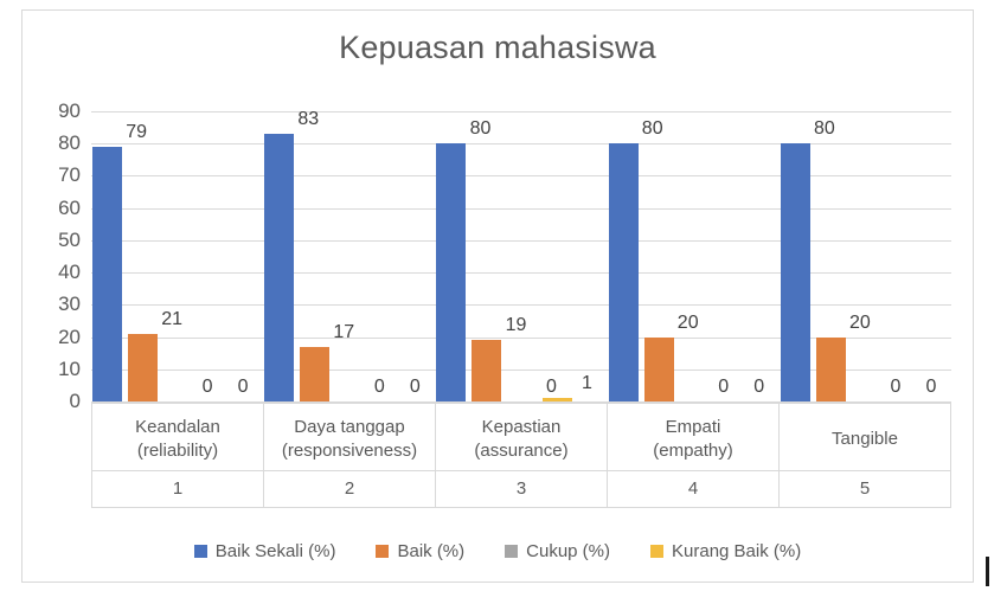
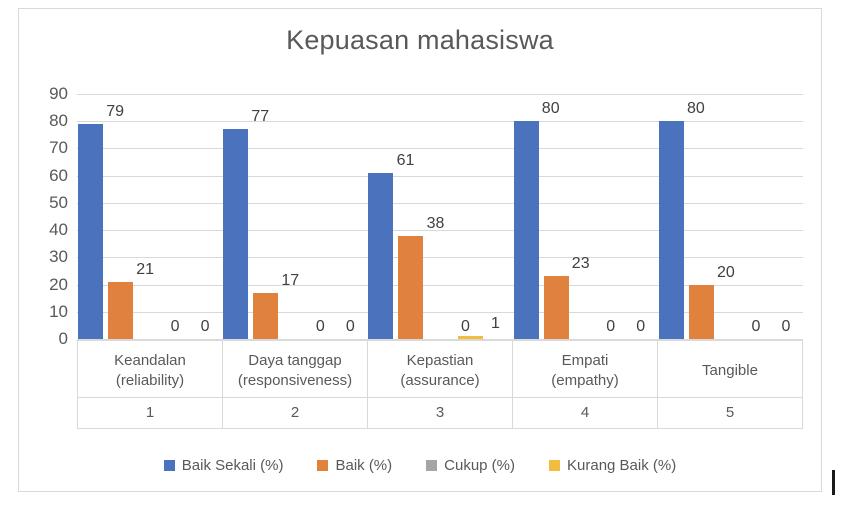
Baik Sekali (%)/Daya tanggap (responsiveness): 83 -> 77
Baik Sekali (%)/Kepastian (assurance): 80 -> 61
Baik (%)/Kepastian (assurance): 19 -> 38
Baik (%)/Empati (empathy): 20 -> 23
